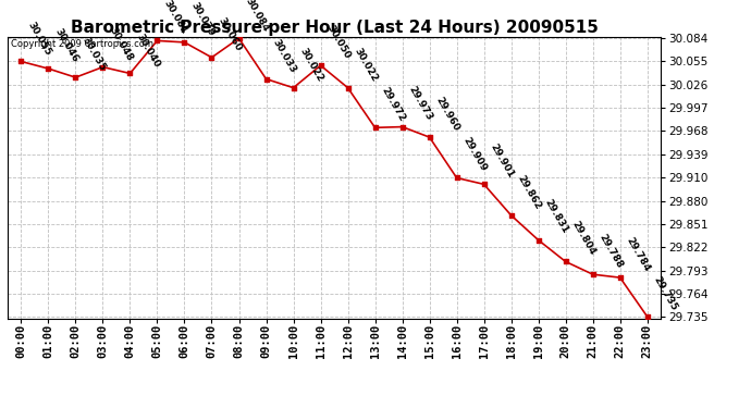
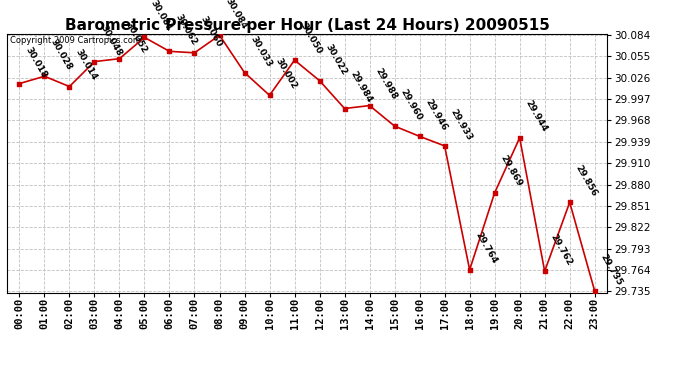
00:00: 30.055 -> 30.018
01:00: 30.046 -> 30.028
02:00: 30.035 -> 30.014
04:00: 30.040 -> 30.052
06:00: 30.079 -> 30.062
10:00: 30.022 -> 30.002
13:00: 29.972 -> 29.984
14:00: 29.973 -> 29.988
16:00: 29.909 -> 29.946
17:00: 29.901 -> 29.933
18:00: 29.862 -> 29.764
19:00: 29.831 -> 29.869
20:00: 29.804 -> 29.944
21:00: 29.788 -> 29.762
22:00: 29.784 -> 29.856
